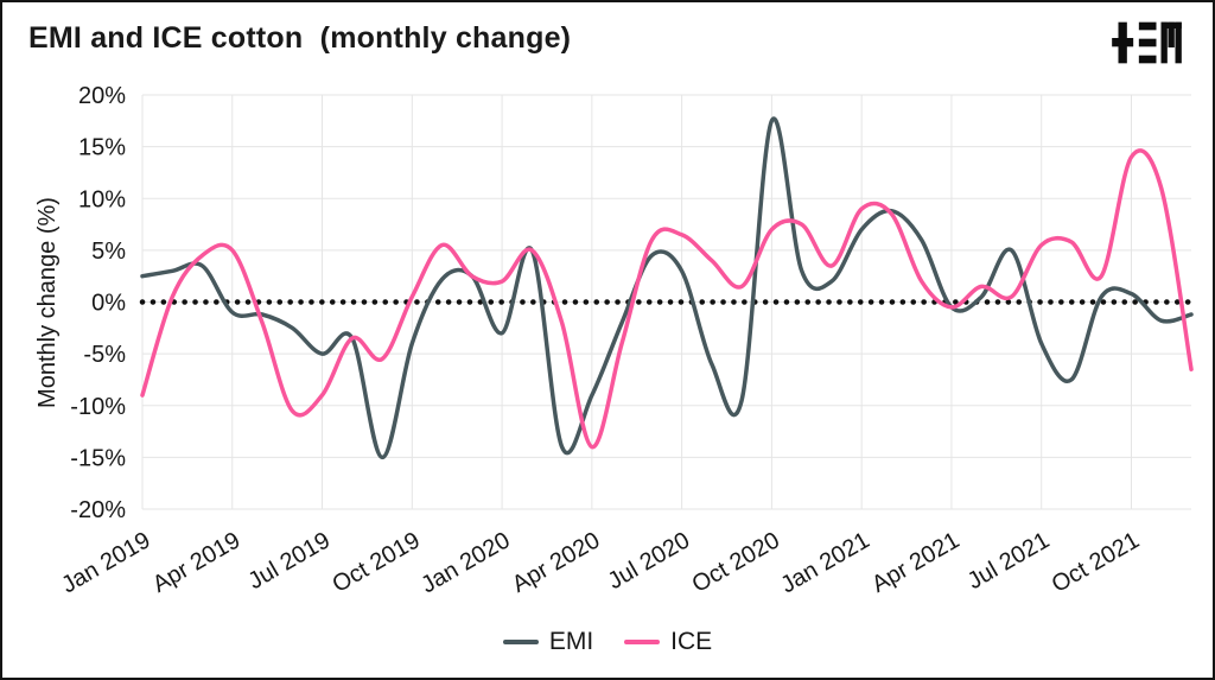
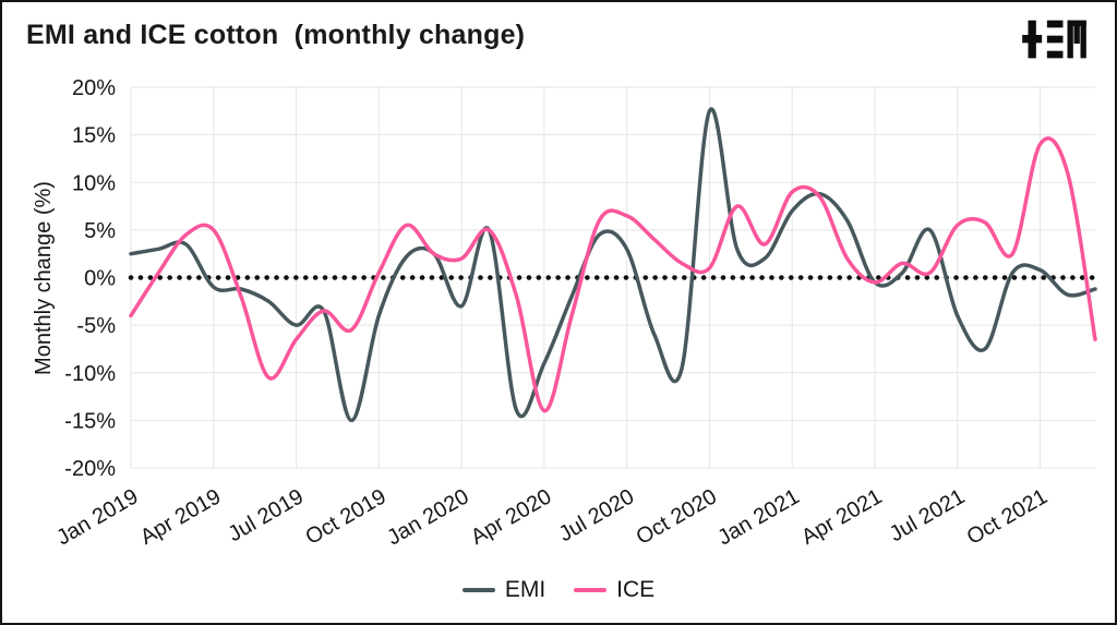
ICE/Jan 2019: -9% -> -4%
ICE/Jul 2019: -9% -> -6%
ICE/Oct 2020: 7% -> 1%
